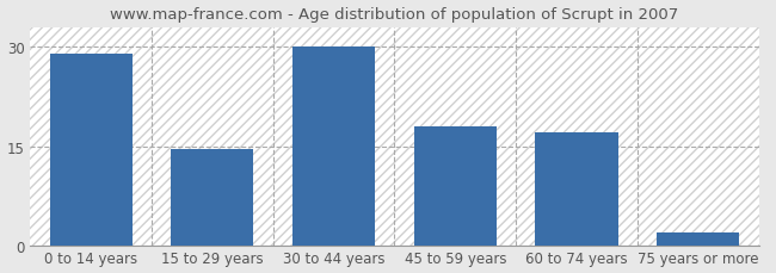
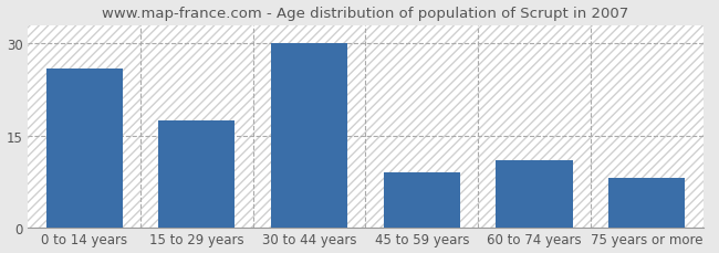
0 to 14 years: 29.0 -> 26.0
15 to 29 years: 14.5 -> 17.4
45 to 59 years: 18.0 -> 9.0
60 to 74 years: 17.0 -> 11.0
75 years or more: 2.0 -> 8.0
